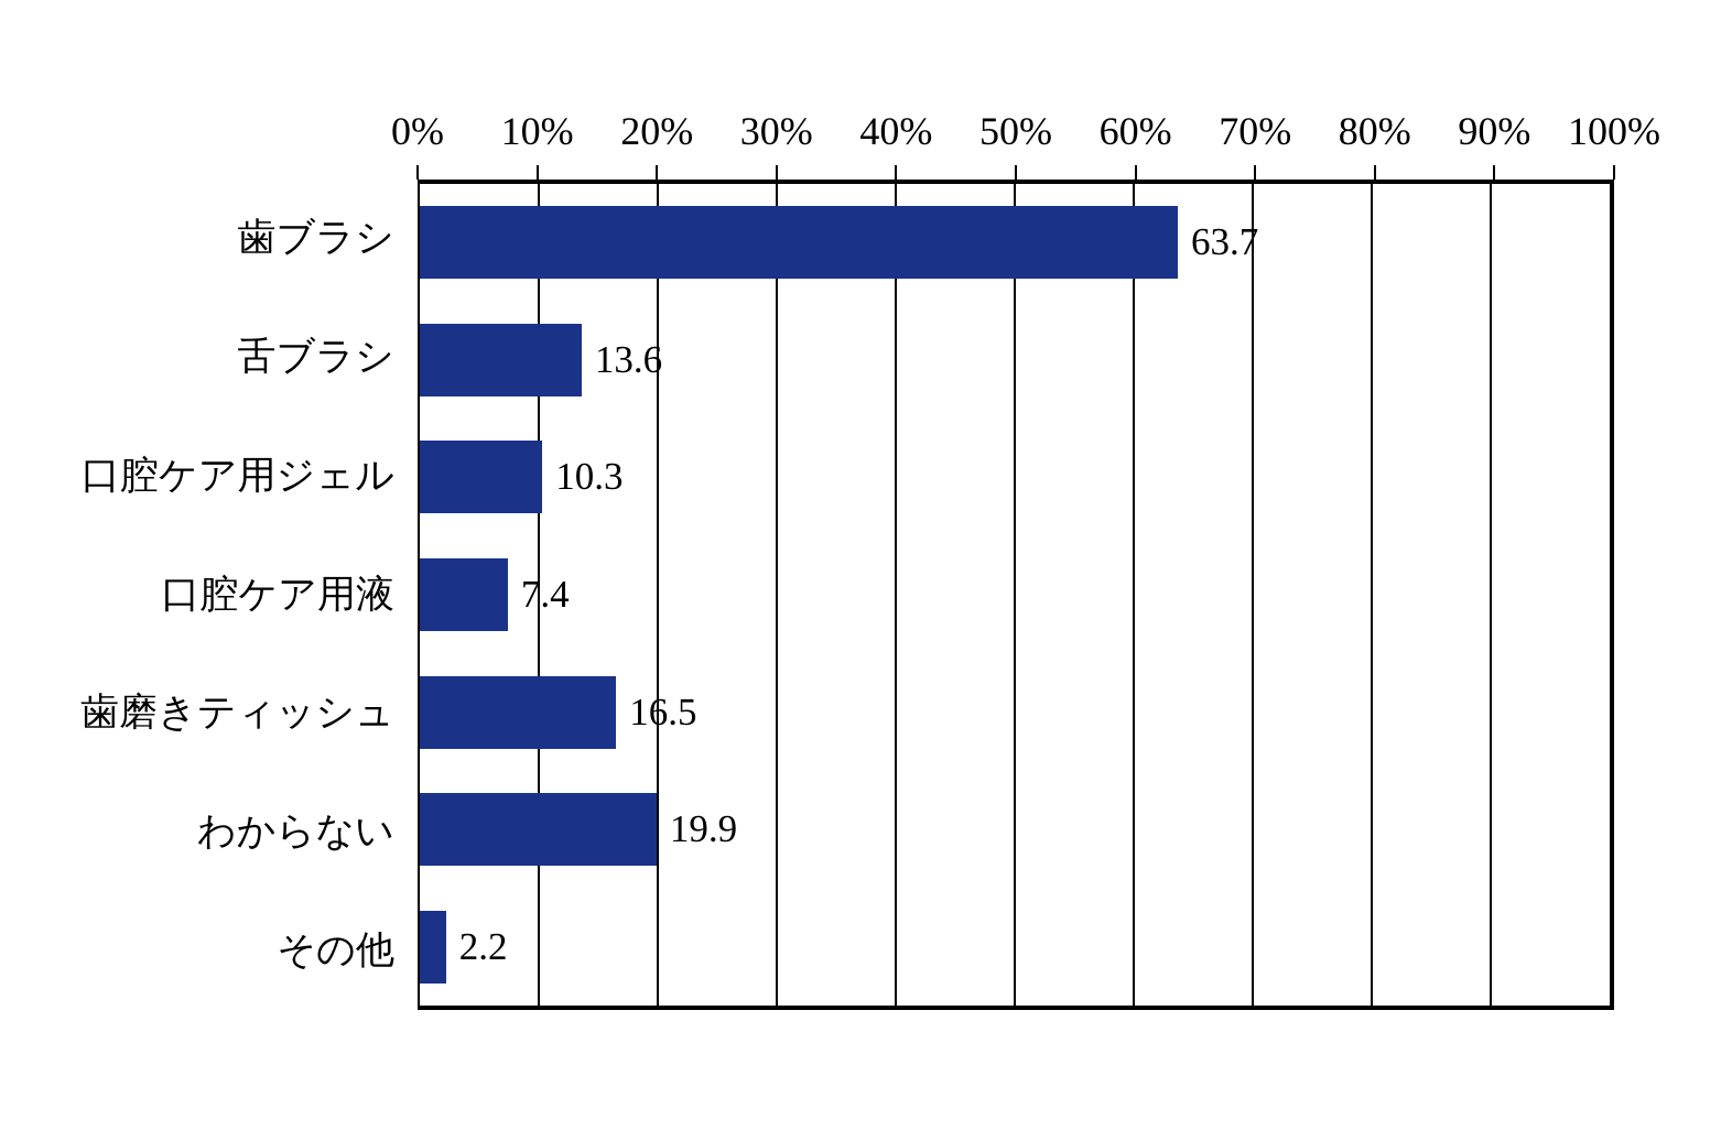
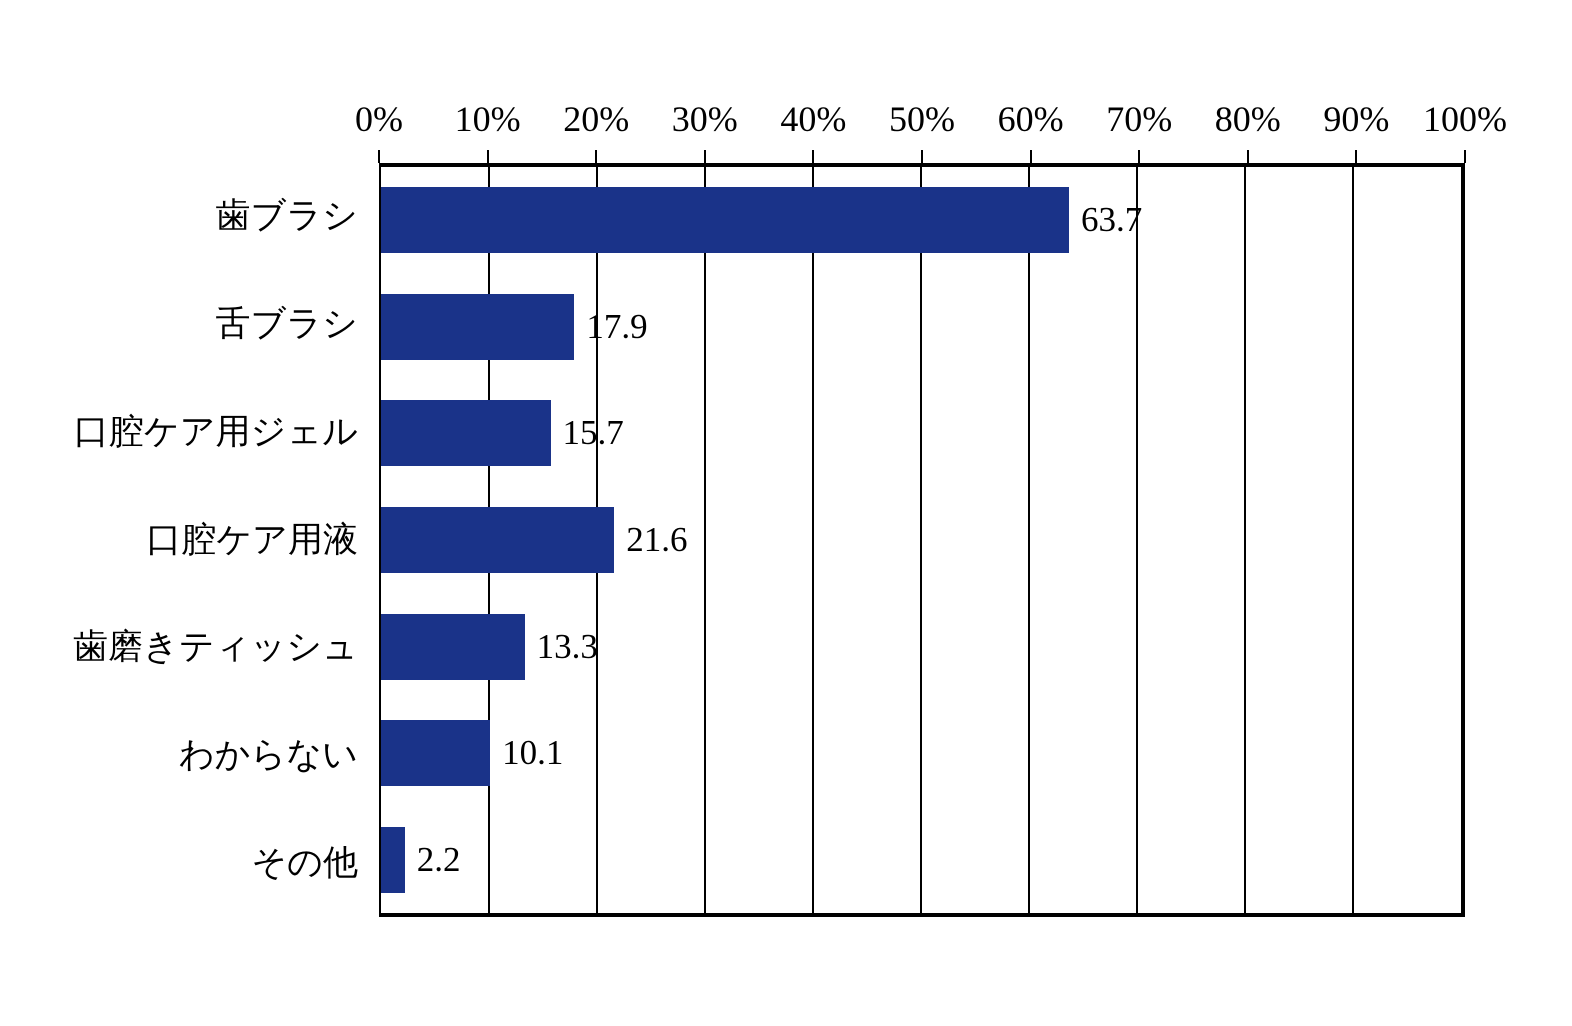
舌ブラシ: 13.6 -> 17.9
口腔ケア用ジェル: 10.3 -> 15.7
口腔ケア用液: 7.4 -> 21.6
歯磨きティッシュ: 16.5 -> 13.3
わからない: 19.9 -> 10.1
